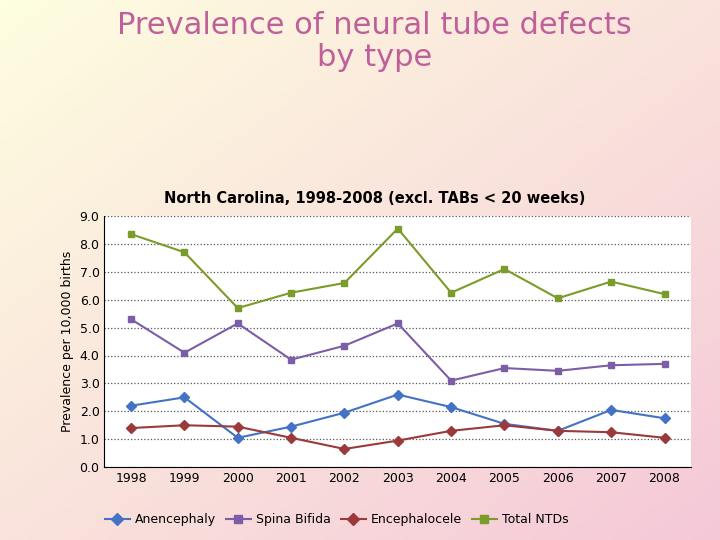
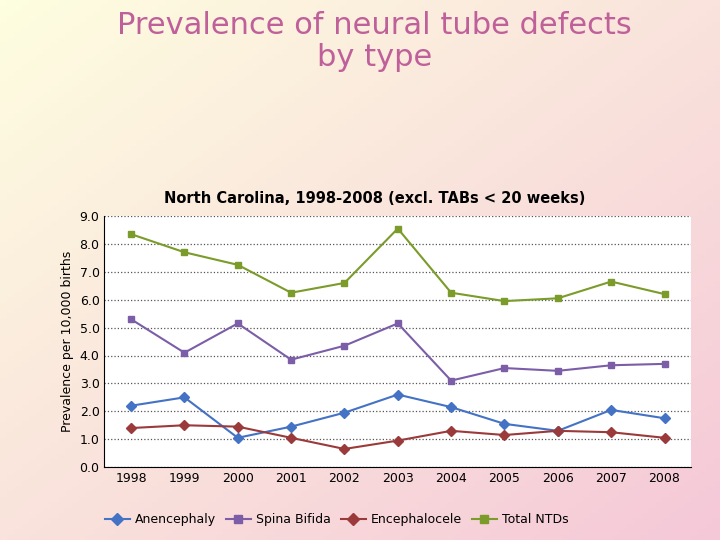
Total NTDs/2000: 5.70 -> 7.25
Encephalocele/2005: 1.50 -> 1.15
Total NTDs/2005: 7.10 -> 5.95
